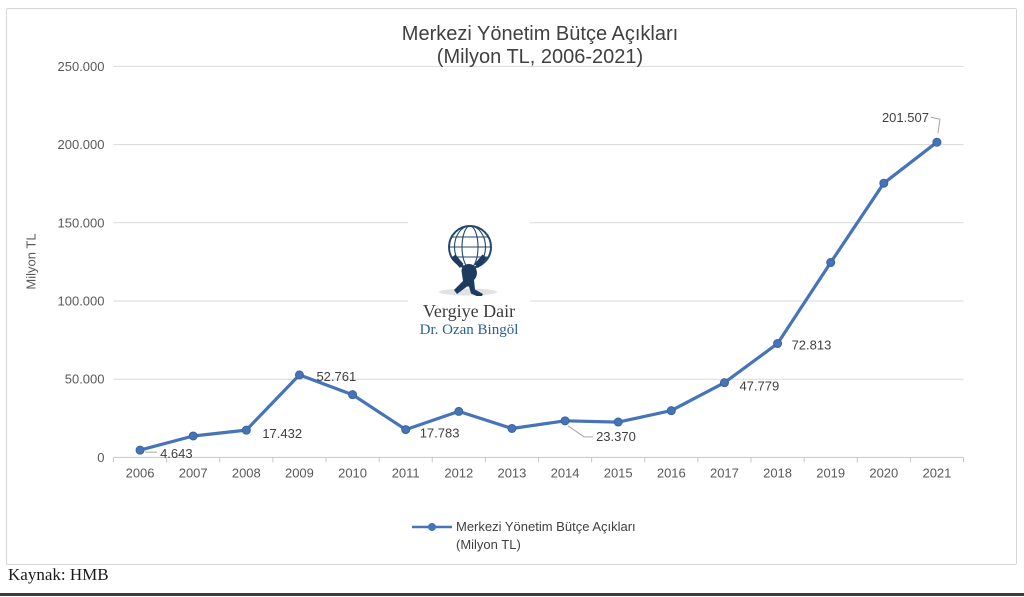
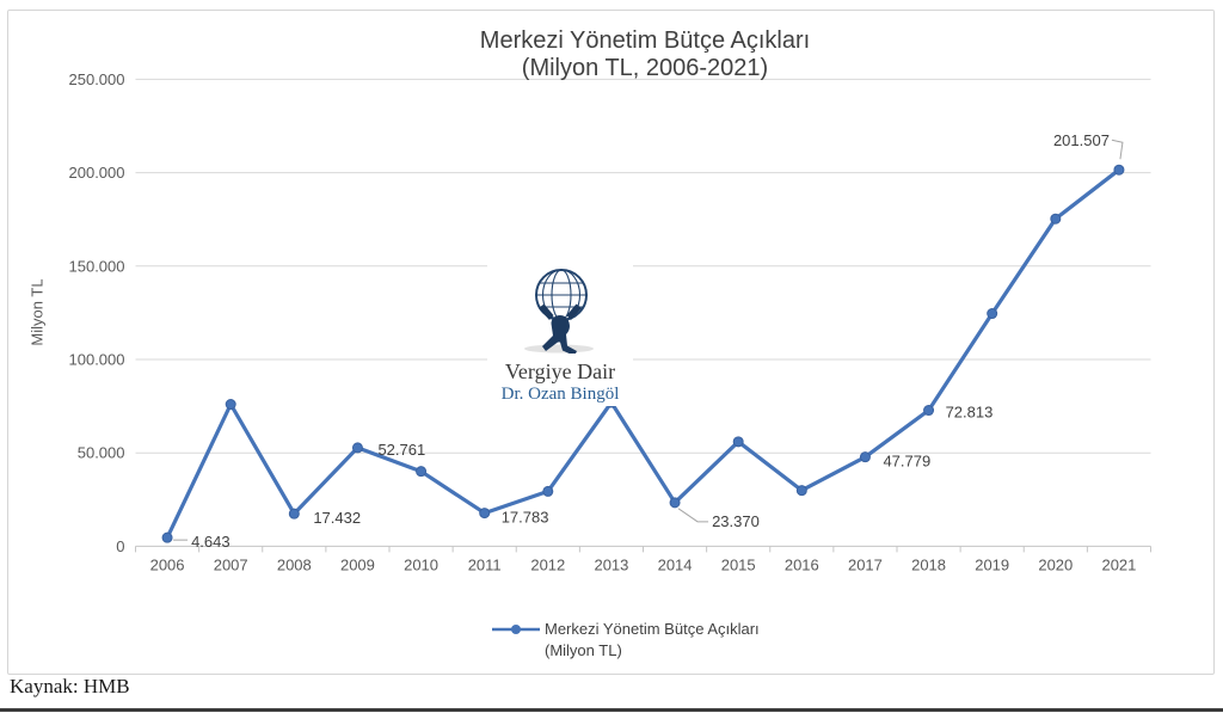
2007: 14000 -> 76000
2013: 18000 -> 77000
2015: 23000 -> 56000
